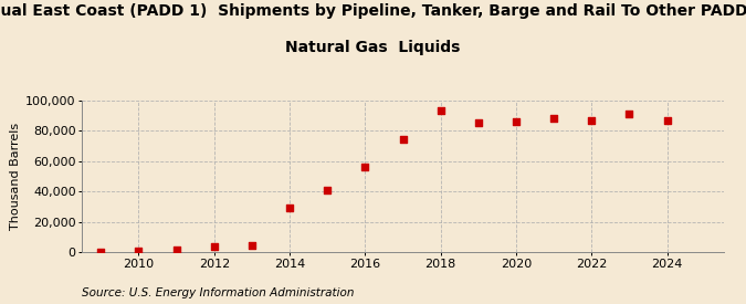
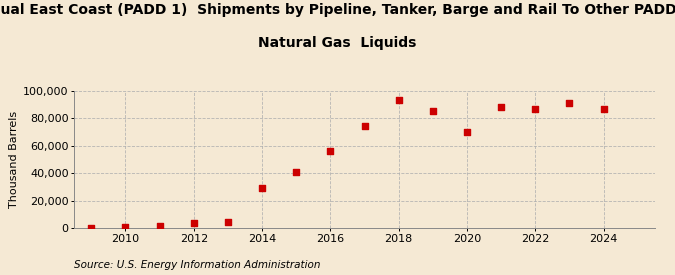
2020: 86,000 -> 70,000
